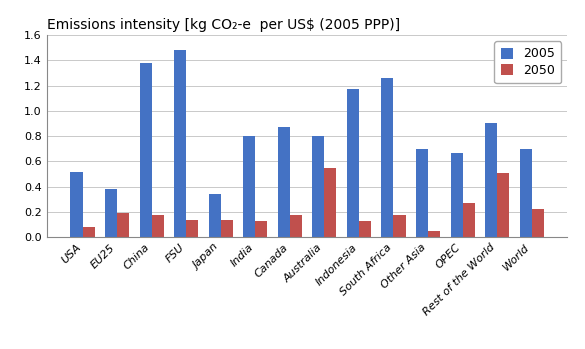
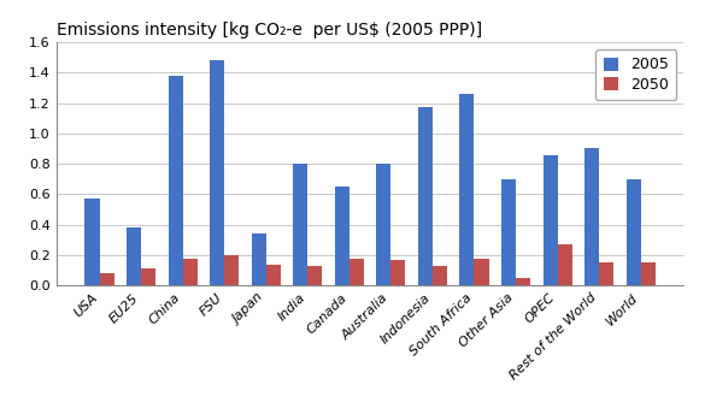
2005/USA: 0.52 -> 0.57
2050/EU25: 0.19 -> 0.11
2050/FSU: 0.14 -> 0.20
2005/Canada: 0.87 -> 0.65
2050/Australia: 0.55 -> 0.17
2005/OPEC: 0.67 -> 0.86
2050/Rest of the World: 0.51 -> 0.15
2050/World: 0.22 -> 0.15
